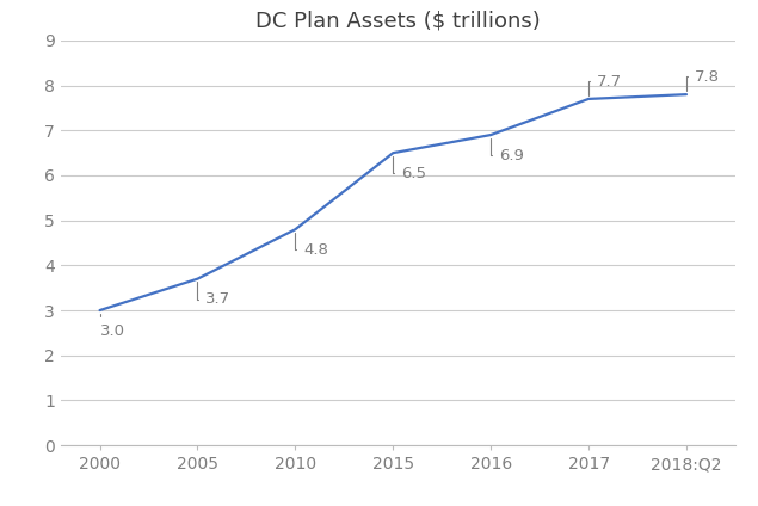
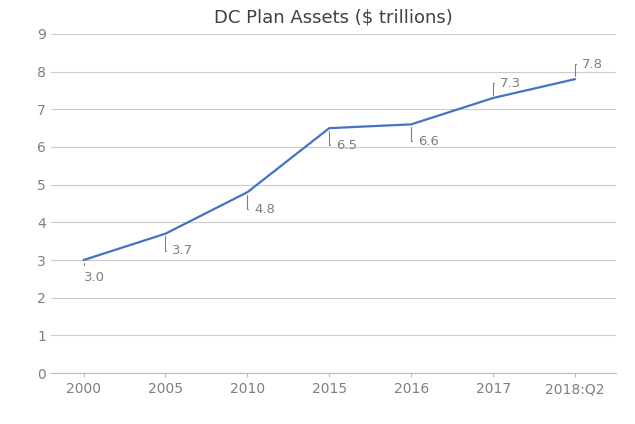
2016: 6.9 -> 6.6
2017: 7.7 -> 7.3
